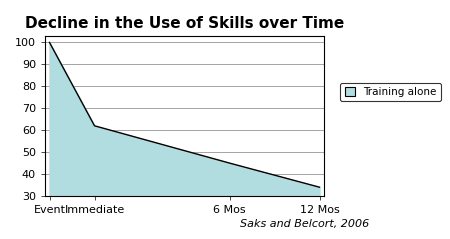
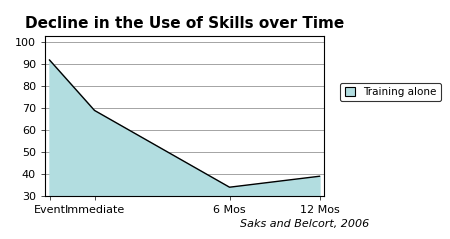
Event: 100 -> 92
Immediate: 62 -> 69
6 Mos: 45 -> 34
12 Mos: 34 -> 39
